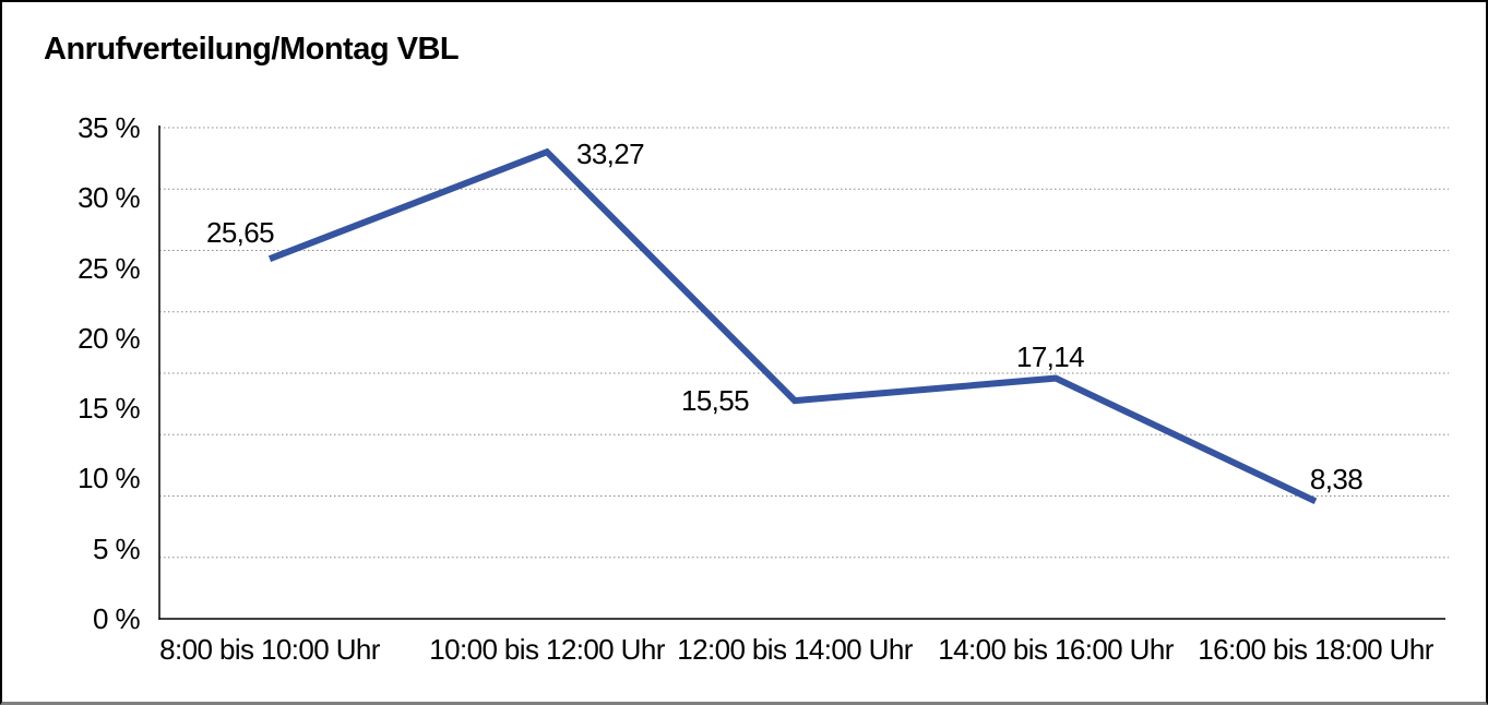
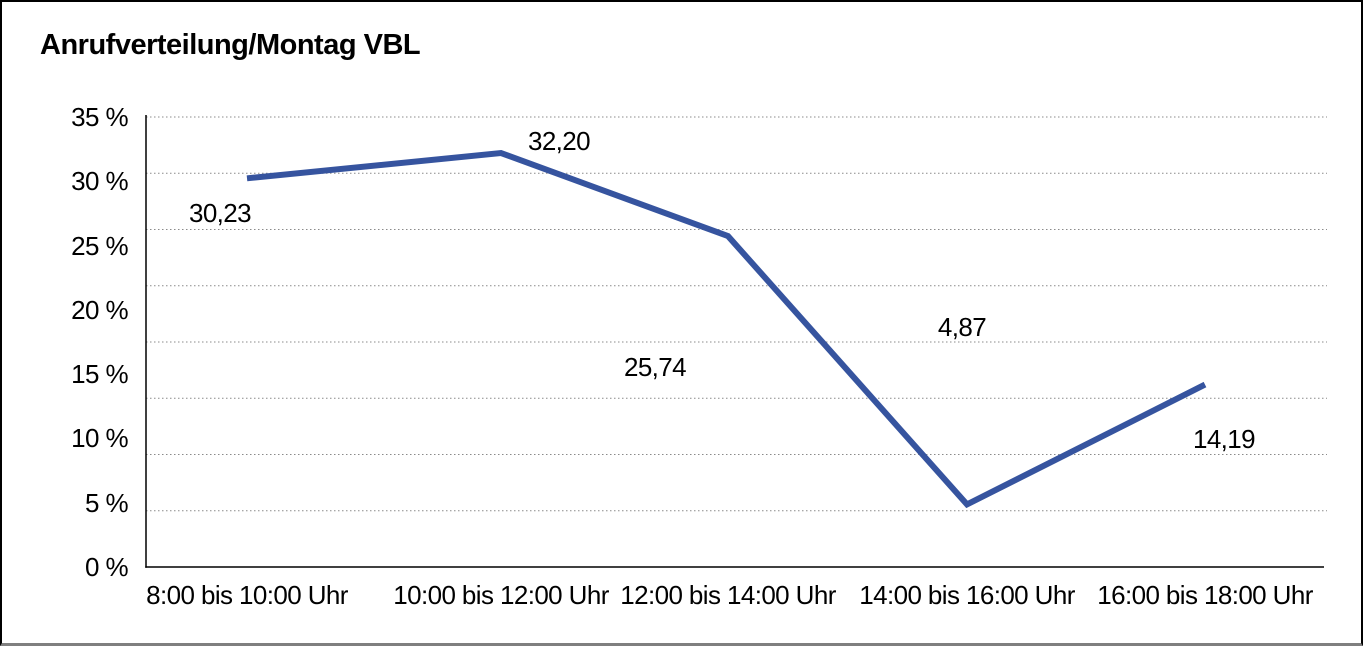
8:00 bis 10:00 Uhr: 25,65 -> 30,23
10:00 bis 12:00 Uhr: 33,27 -> 32,20
12:00 bis 14:00 Uhr: 15,55 -> 25,74
14:00 bis 16:00 Uhr: 17,14 -> 4,87
16:00 bis 18:00 Uhr: 8,38 -> 14,19
